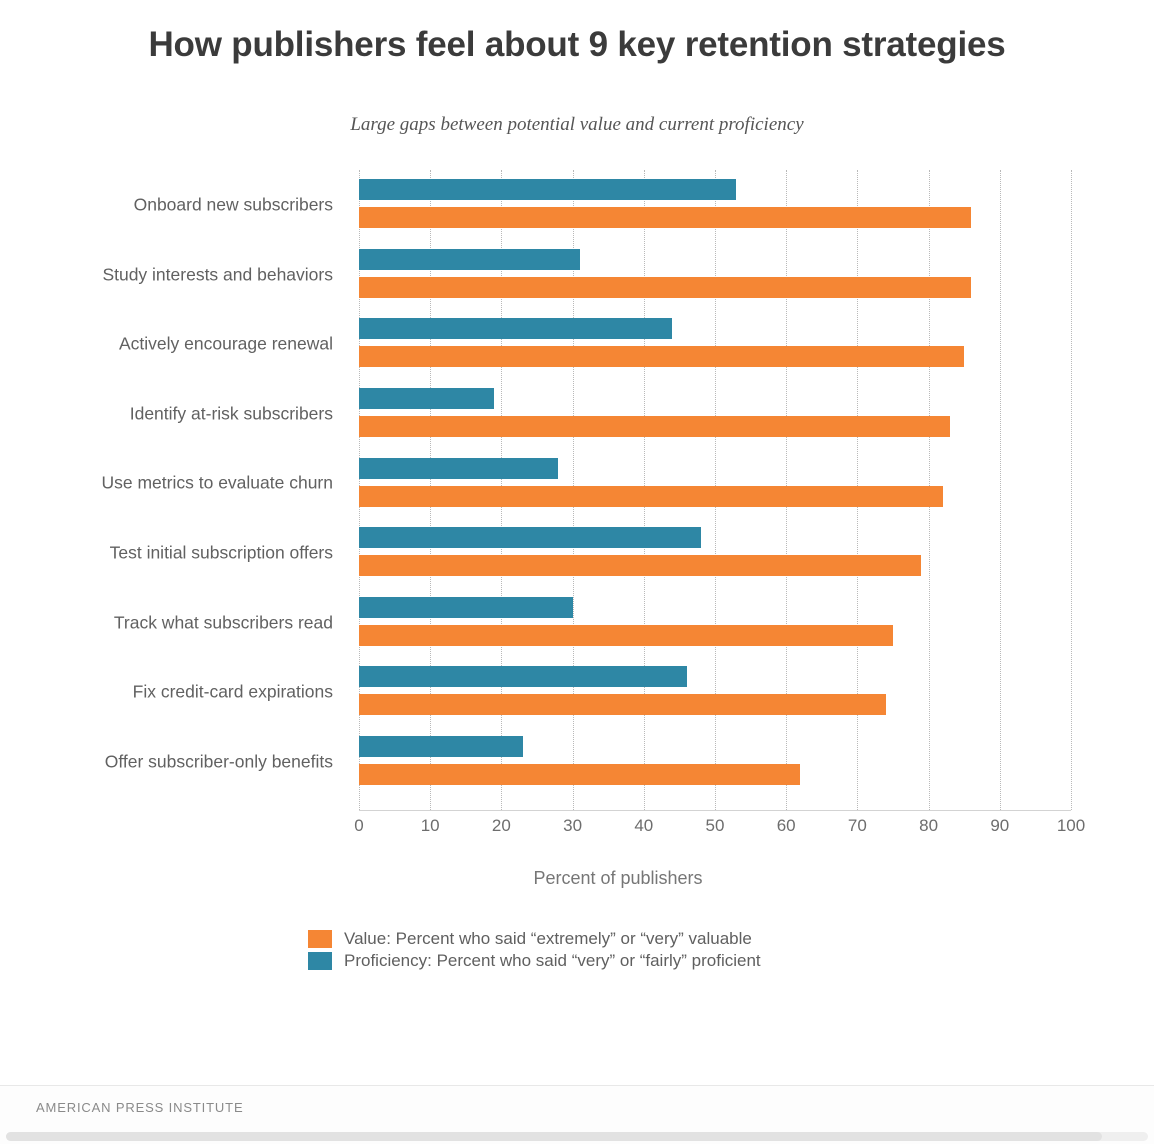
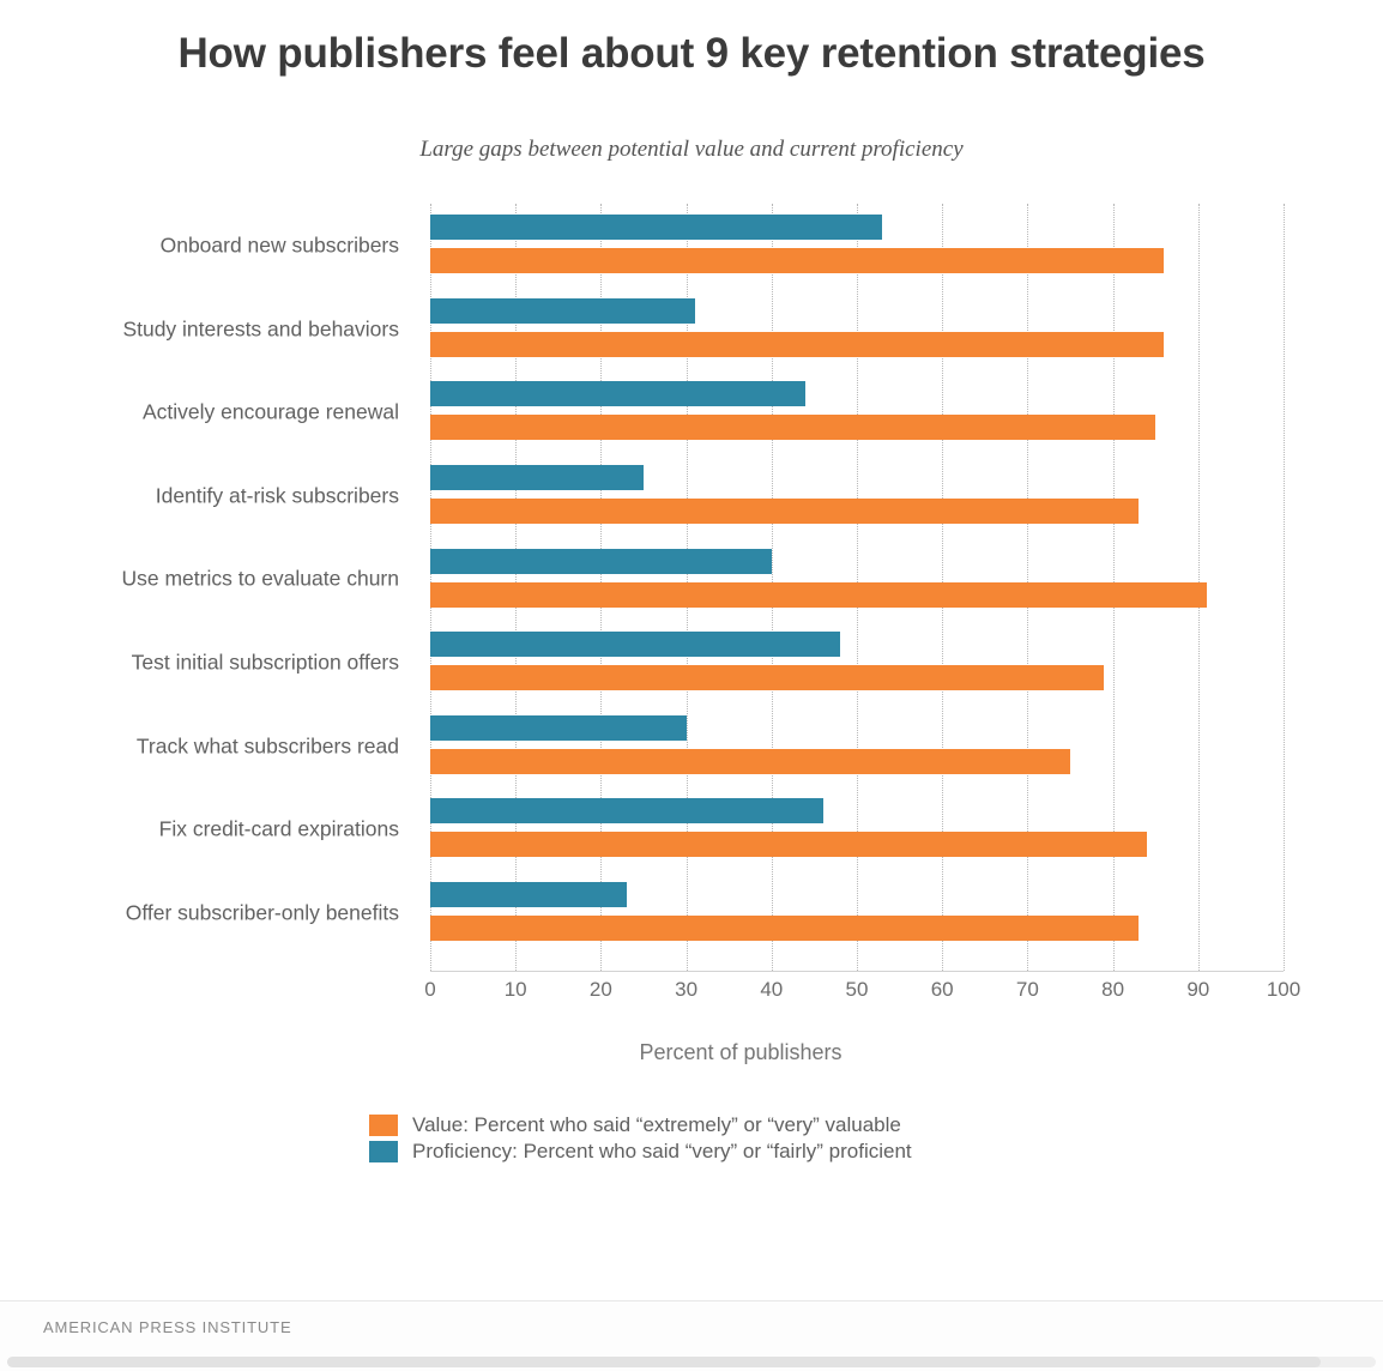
Proficiency: Percent who said “very” or “fairly” proficient/Identify at-risk subscribers: 19 -> 25
Proficiency: Percent who said “very” or “fairly” proficient/Use metrics to evaluate churn: 28 -> 40
Value: Percent who said “extremely” or “very” valuable/Use metrics to evaluate churn: 82 -> 91
Value: Percent who said “extremely” or “very” valuable/Fix credit-card expirations: 74 -> 84
Value: Percent who said “extremely” or “very” valuable/Offer subscriber-only benefits: 62 -> 83
